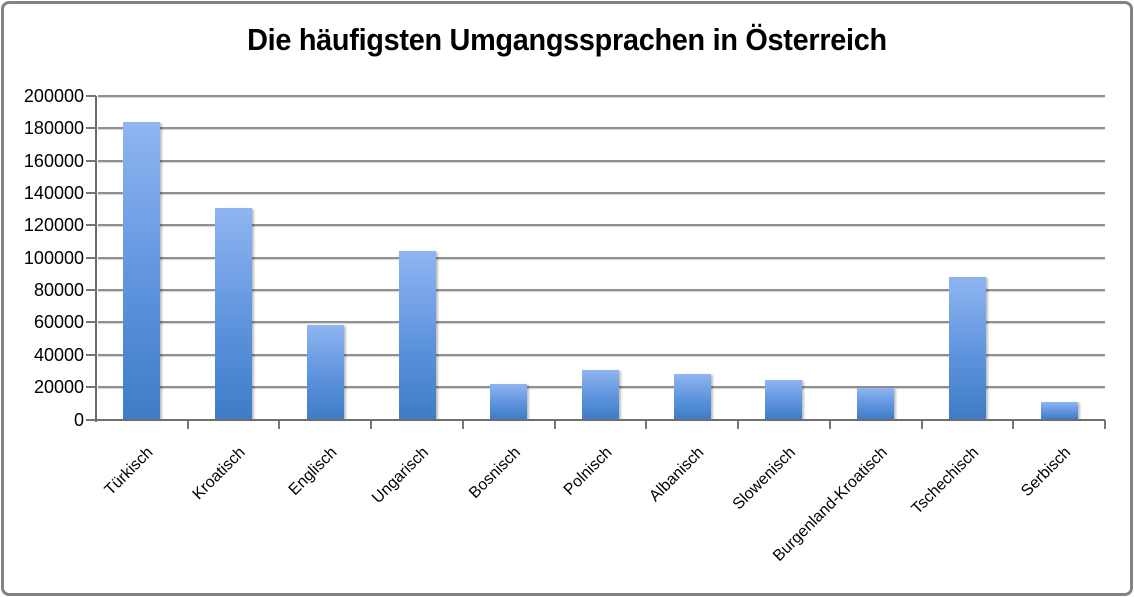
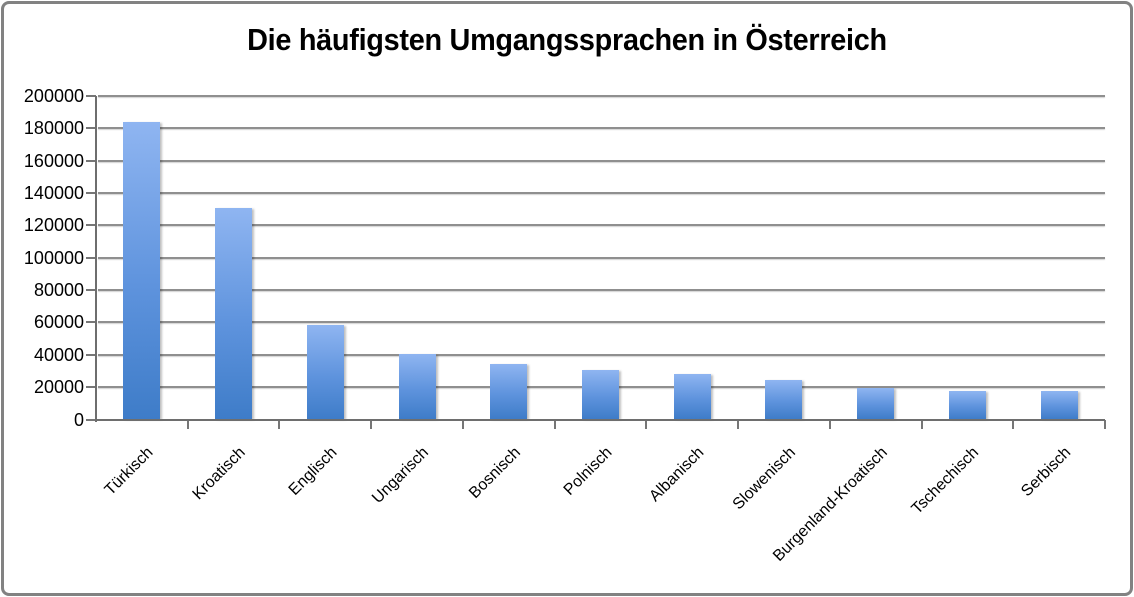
Ungarisch: 104000 -> 40000
Bosnisch: 22000 -> 34000
Tschechisch: 88000 -> 18000
Serbisch: 11000 -> 18000
